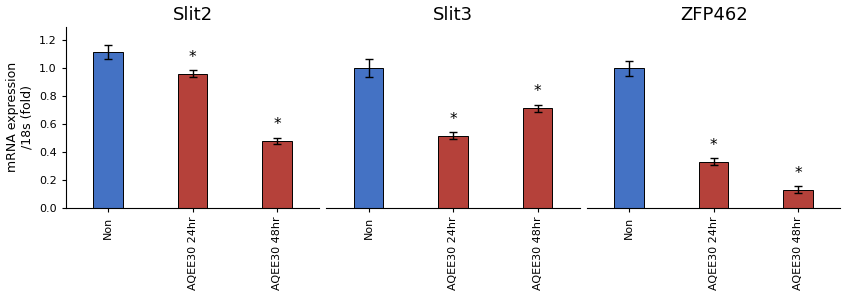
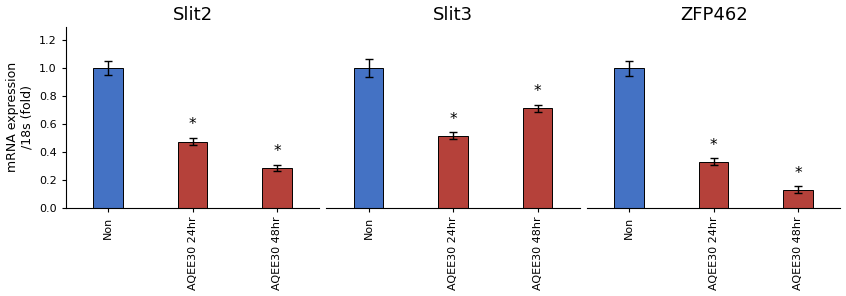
Slit2/Non: 1.12 -> 1.00
Slit2/AQEE30 24hr: 0.96 -> 0.47
Slit2/AQEE30 48hr: 0.48 -> 0.28
